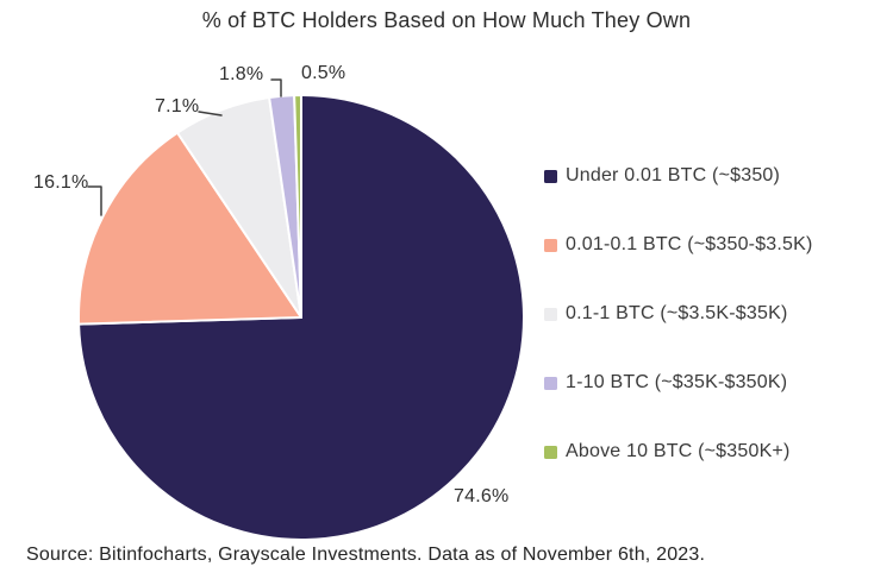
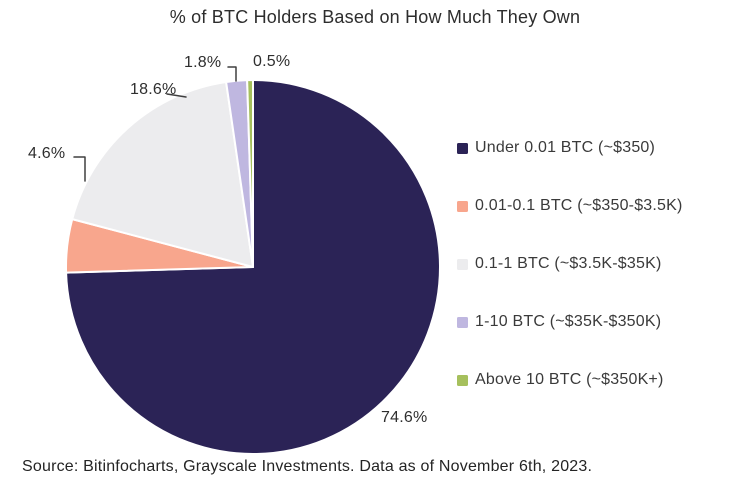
0.01-0.1 BTC (~$350-$3.5K): 16.1% -> 4.6%
0.1-1 BTC (~$3.5K-$35K): 7.1% -> 18.6%
